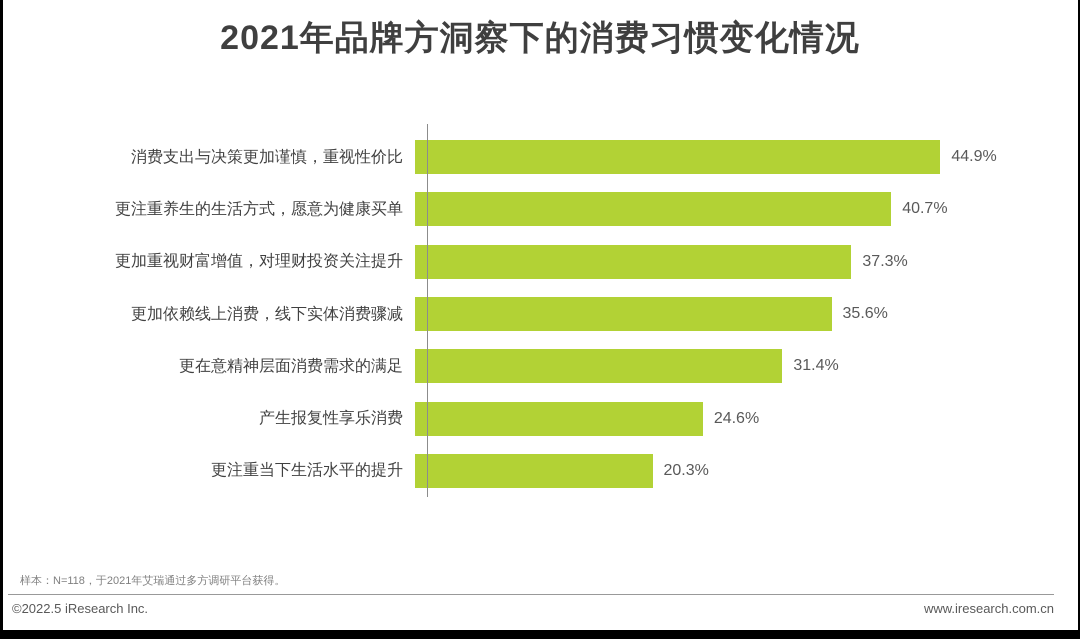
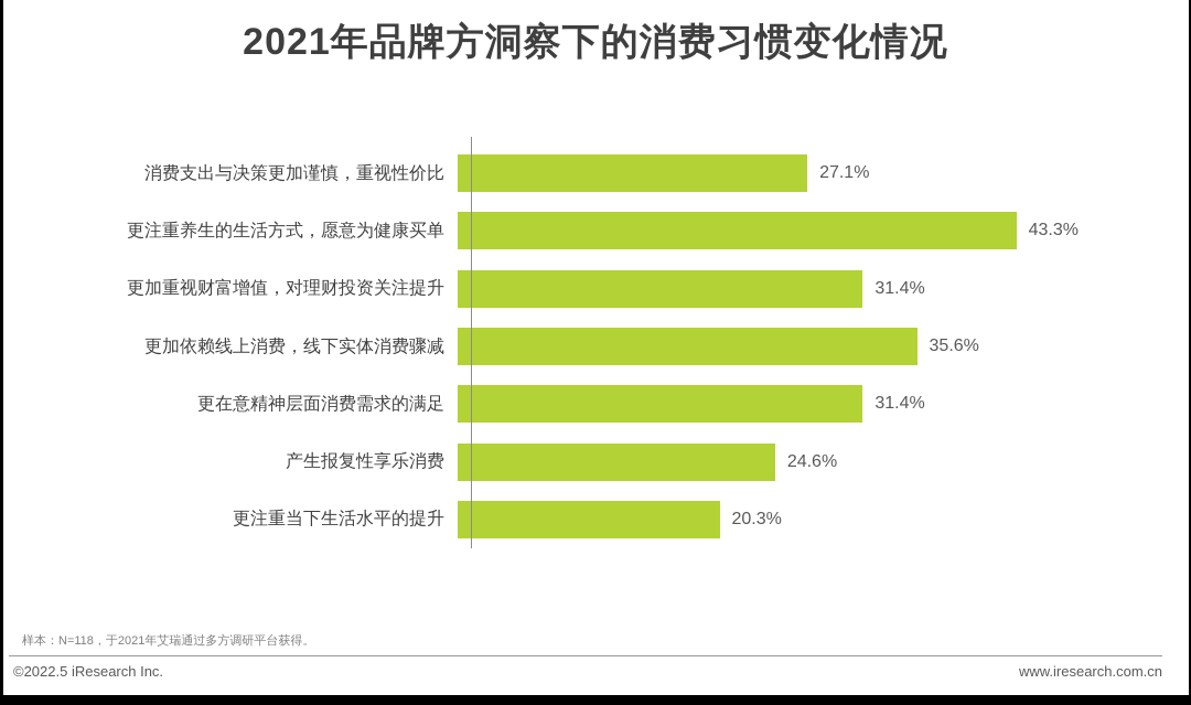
消费支出与决策更加谨慎，重视性价比: 44.9% -> 27.1%
更注重养生的生活方式，愿意为健康买单: 40.7% -> 43.3%
更加重视财富增值，对理财投资关注提升: 37.3% -> 31.4%
